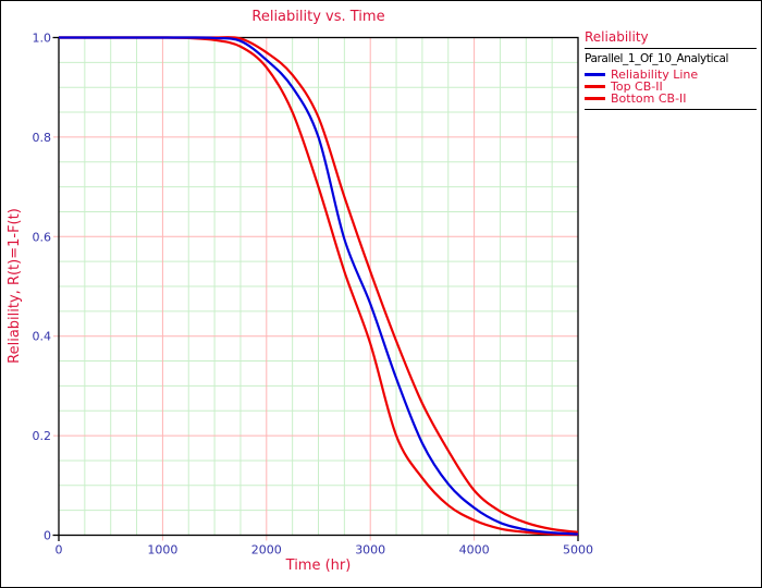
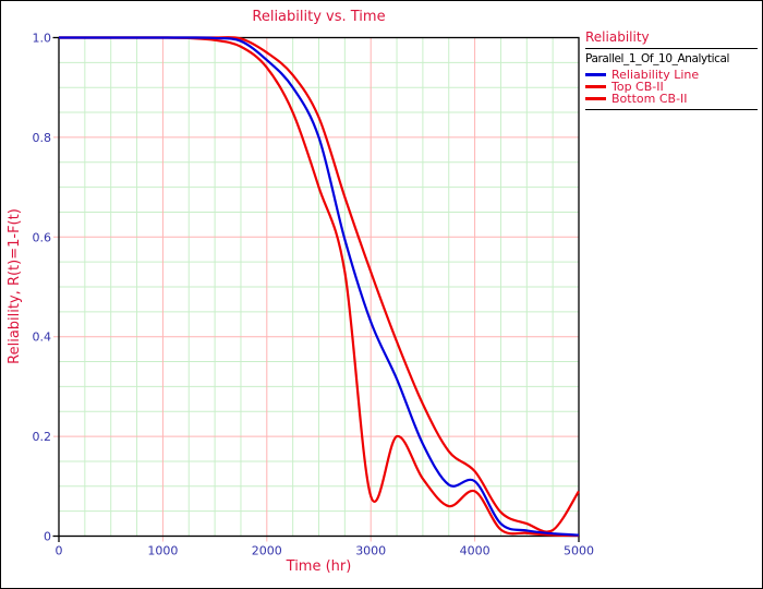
Reliability Line/3000: 0.47 -> 0.43
Bottom CB-II/3000: 0.39 -> 0.08
Reliability Line/4000: 0.06 -> 0.11
Top CB-II/4000: 0.09 -> 0.13
Bottom CB-II/4000: 0.03 -> 0.09
Top CB-II/5000: 0.01 -> 0.09
